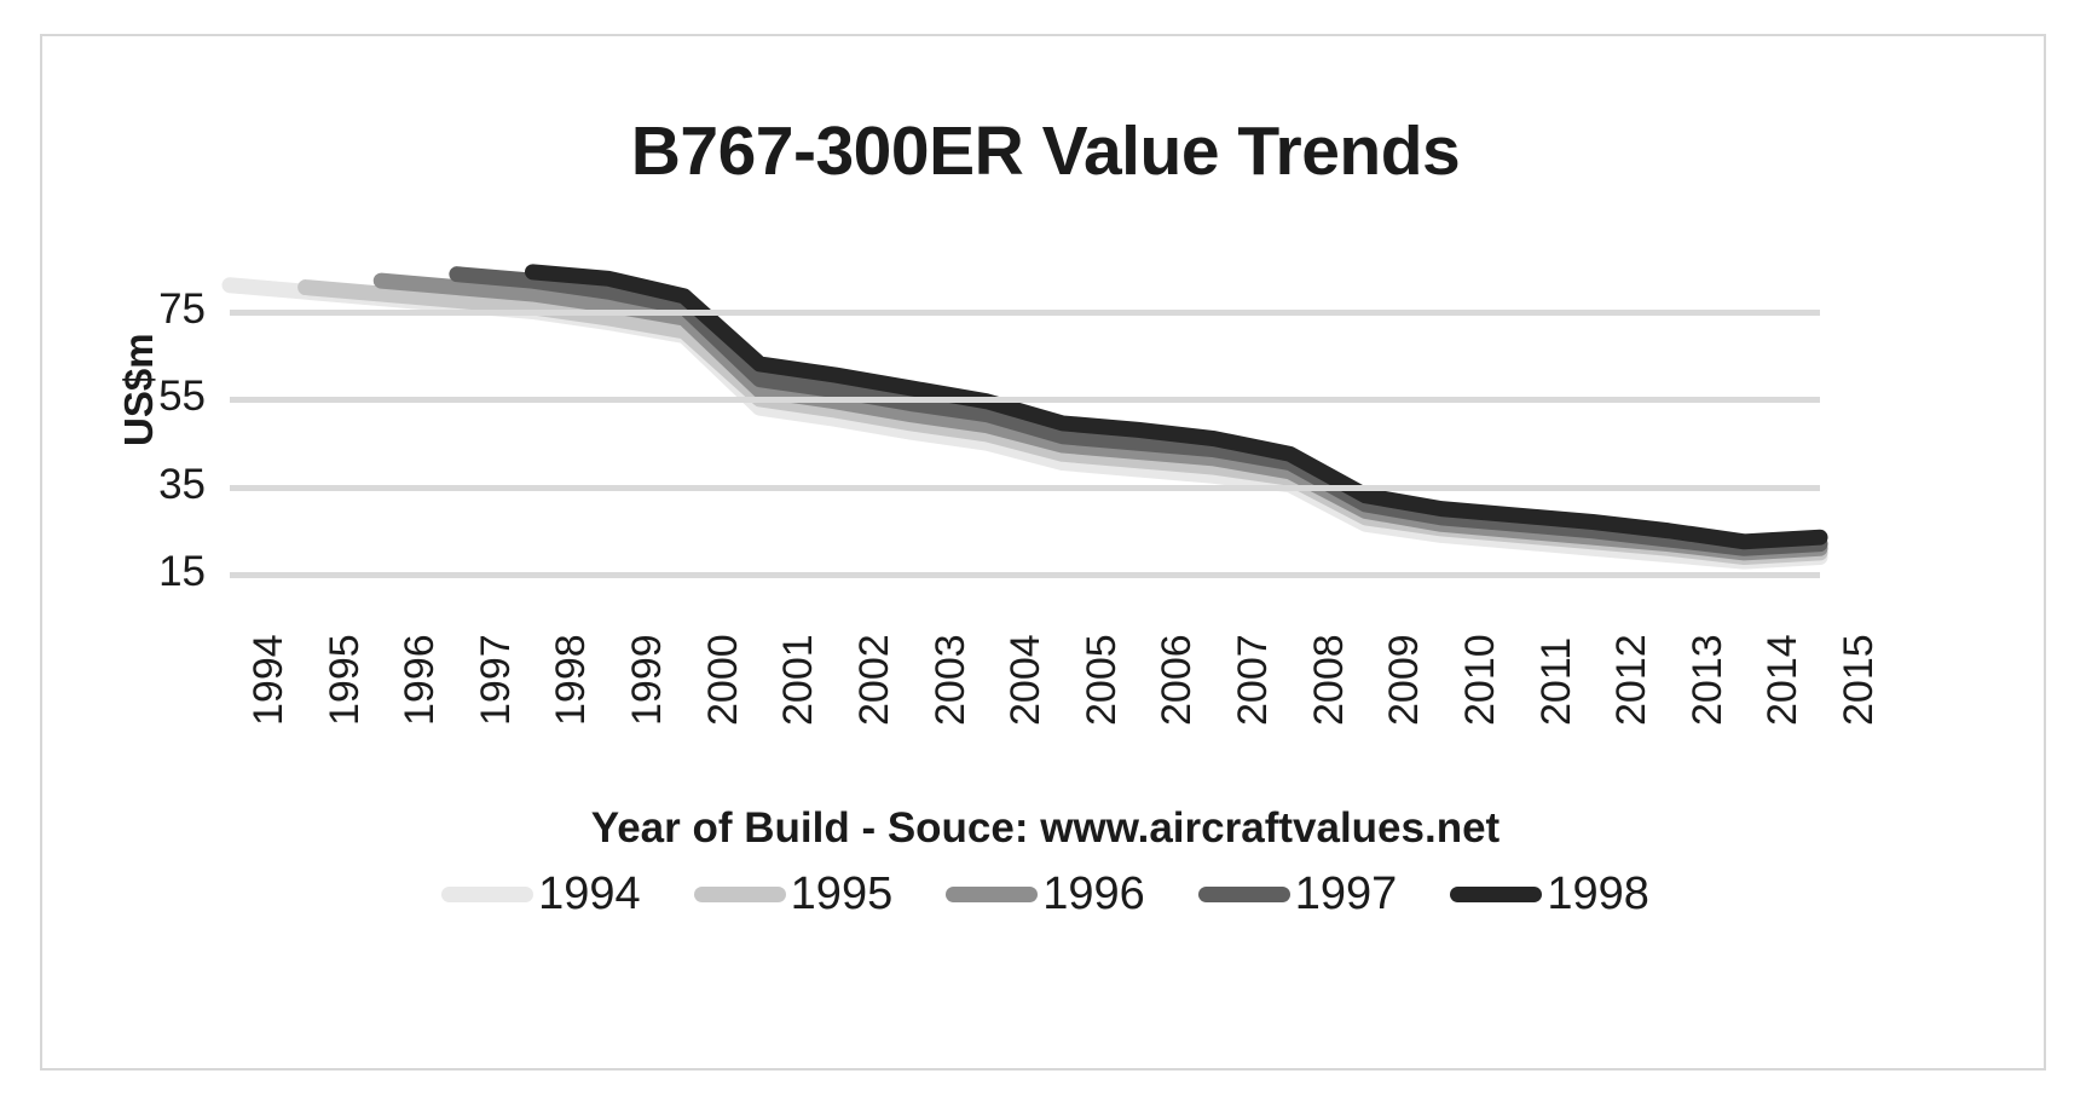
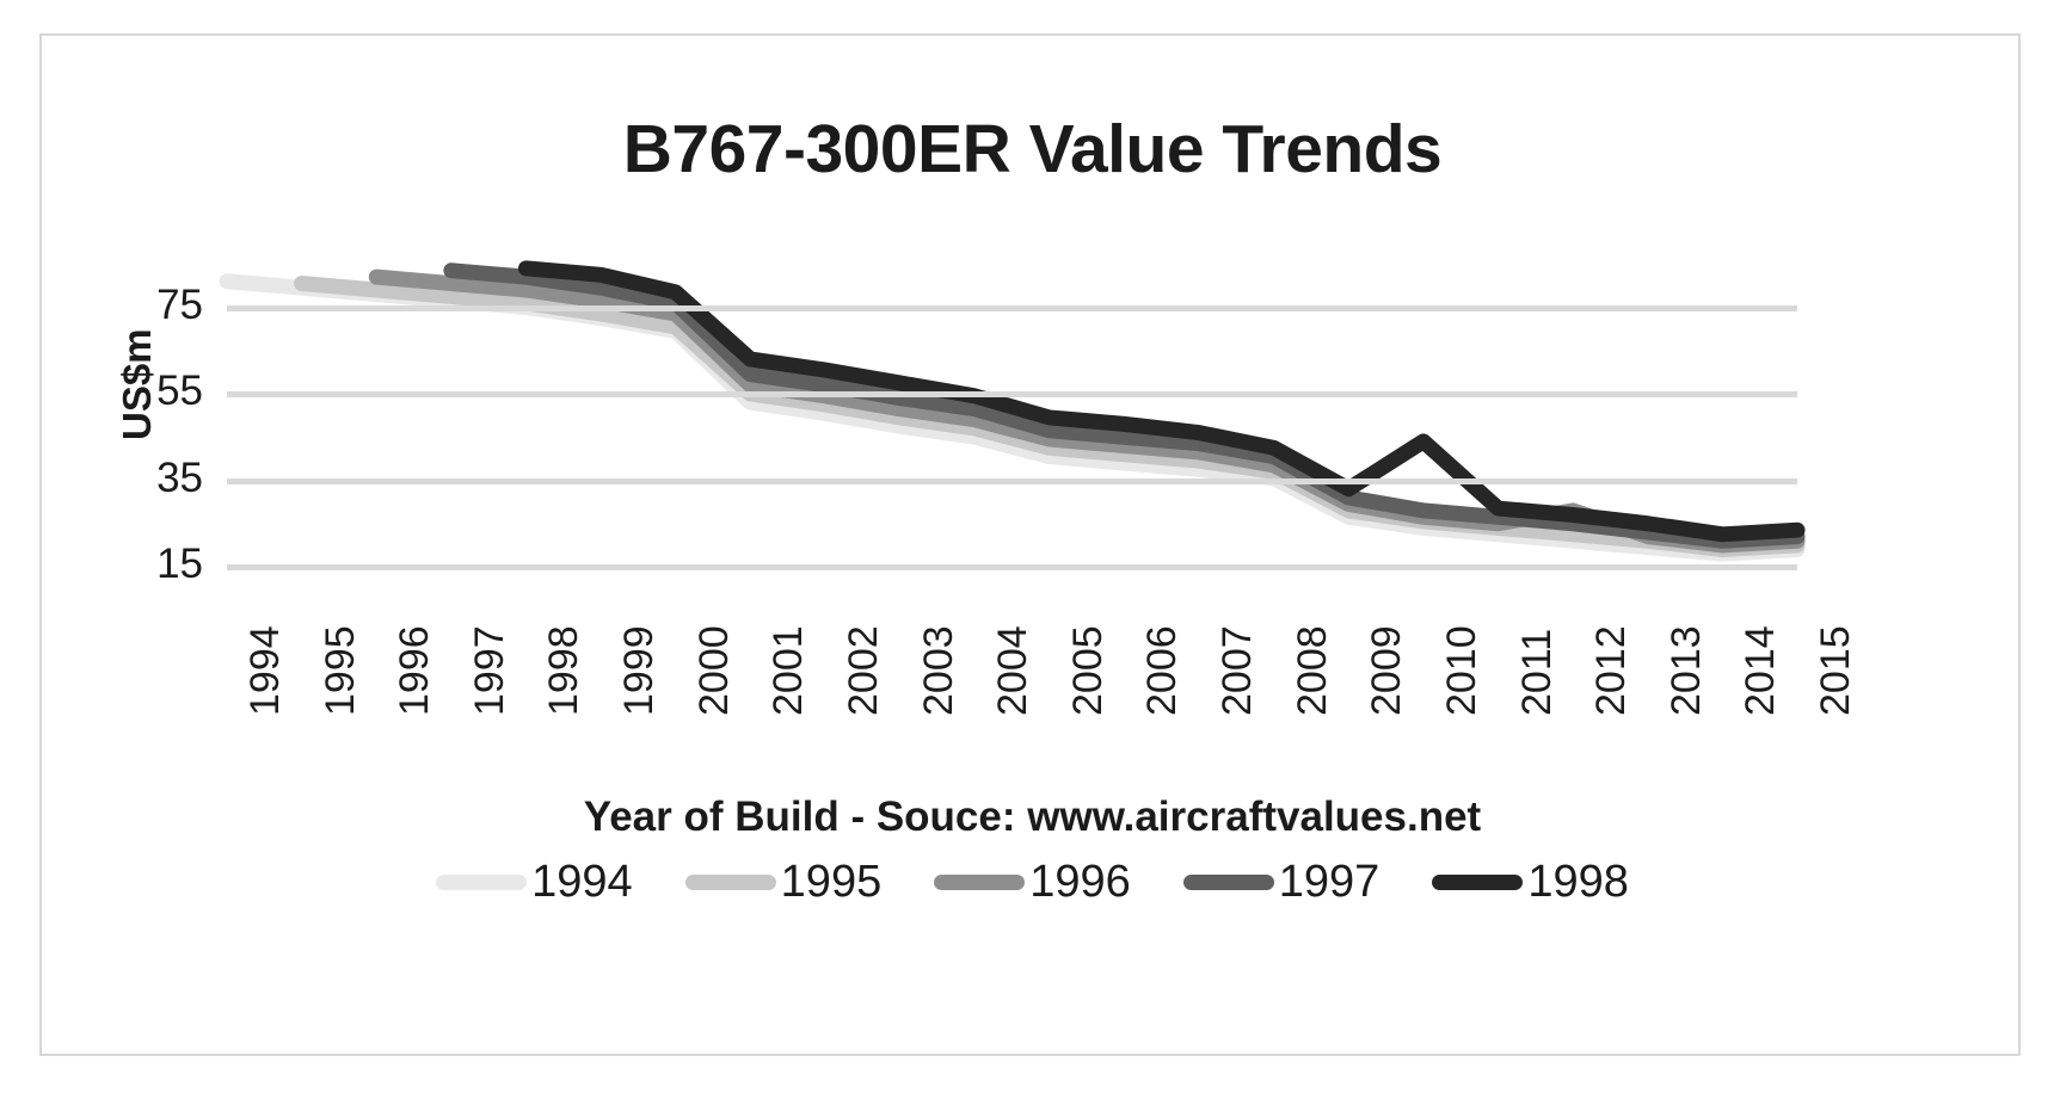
1998/2010: 30 -> 44
1996/2012: 24 -> 28
